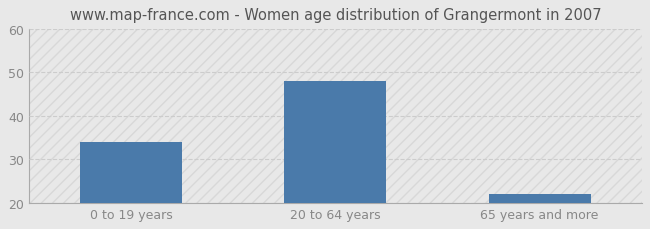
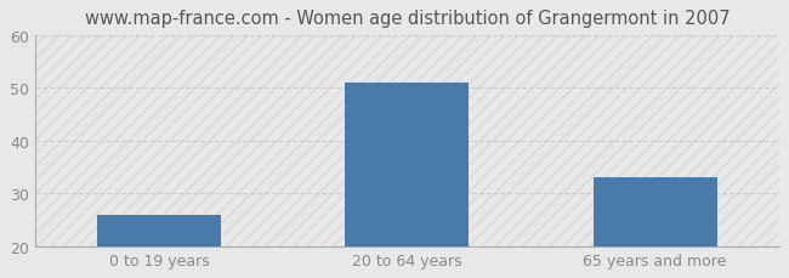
0 to 19 years: 34 -> 26
20 to 64 years: 48 -> 51
65 years and more: 22 -> 33
